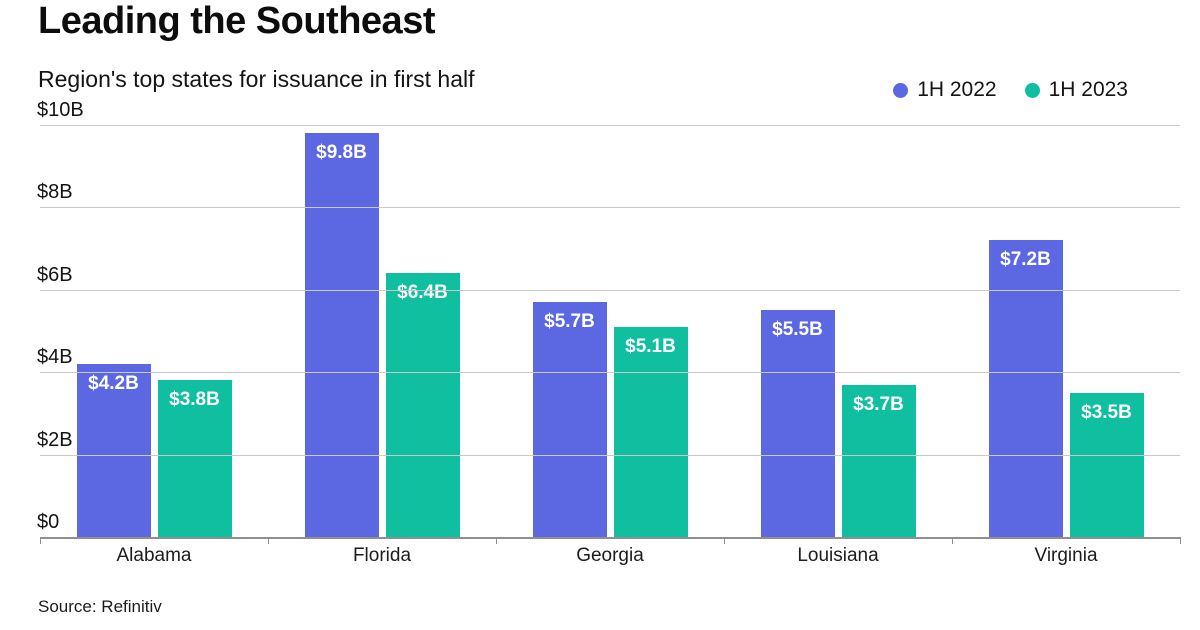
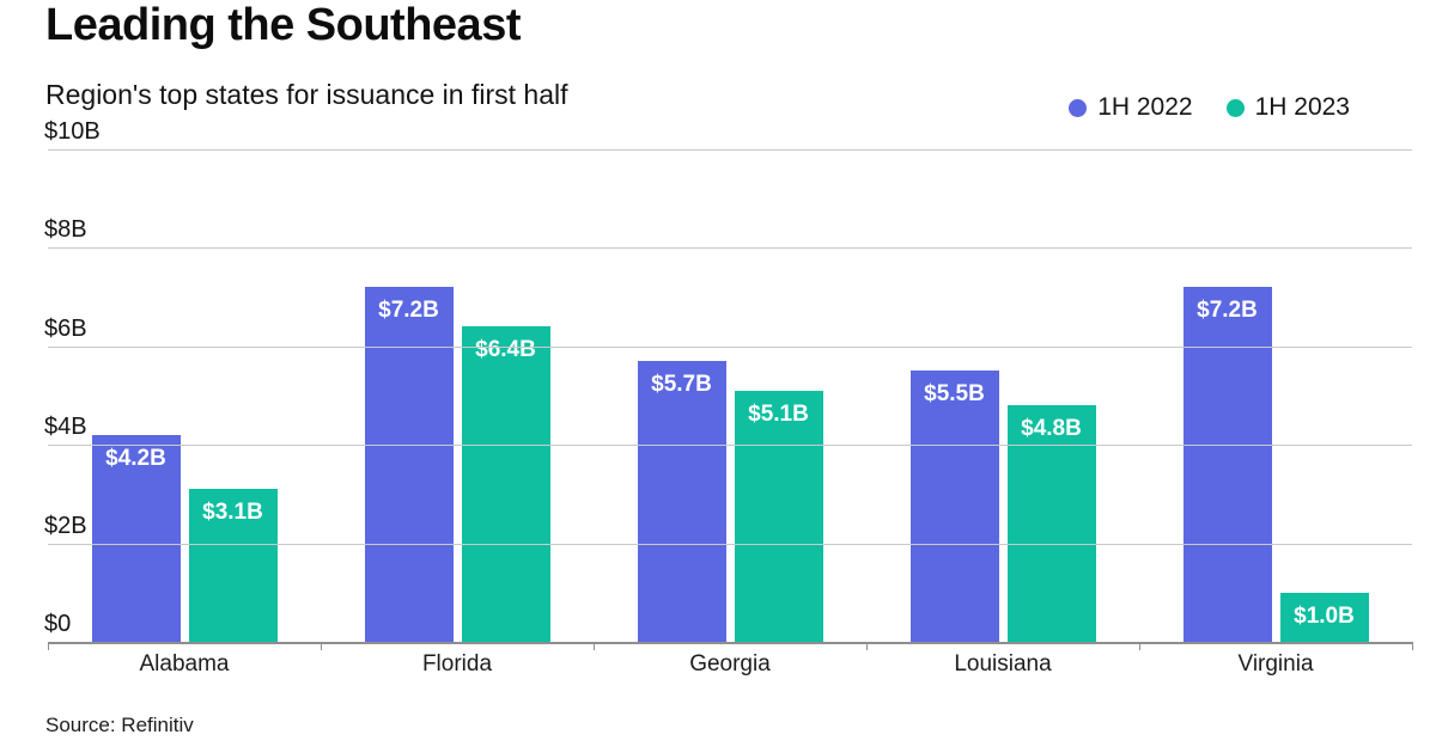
1H 2023/Alabama: $3.8B -> $3.1B
1H 2022/Florida: $9.8B -> $7.2B
1H 2023/Louisiana: $3.7B -> $4.8B
1H 2023/Virginia: $3.5B -> $1.0B
